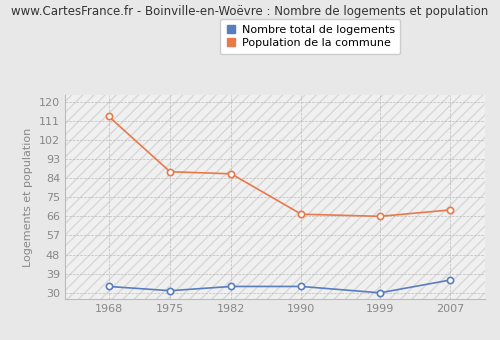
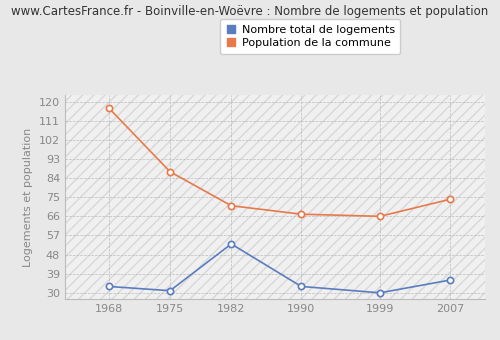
Population de la commune/1968: 113 -> 117
Nombre total de logements/1982: 33 -> 53
Population de la commune/1982: 86 -> 71
Population de la commune/2007: 69 -> 74
